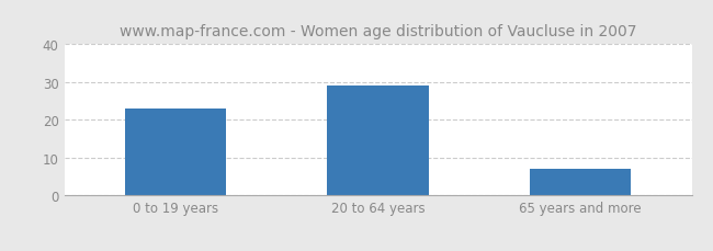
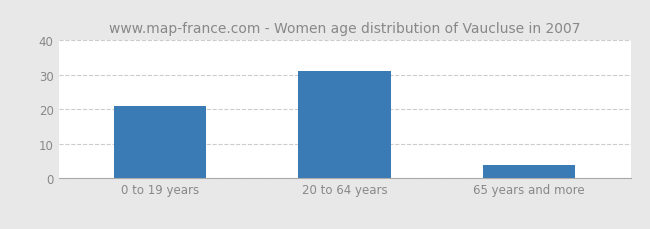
0 to 19 years: 23 -> 21
20 to 64 years: 29 -> 31
65 years and more: 7 -> 4
